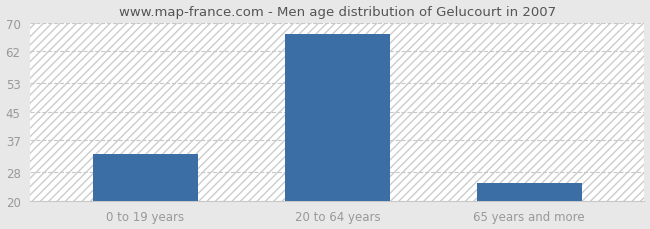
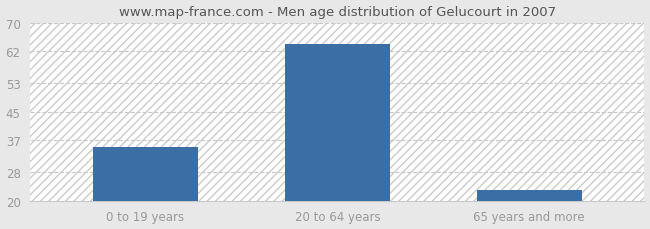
0 to 19 years: 33 -> 35
20 to 64 years: 67 -> 64
65 years and more: 25 -> 23
